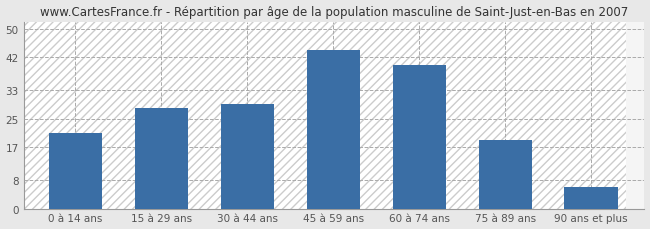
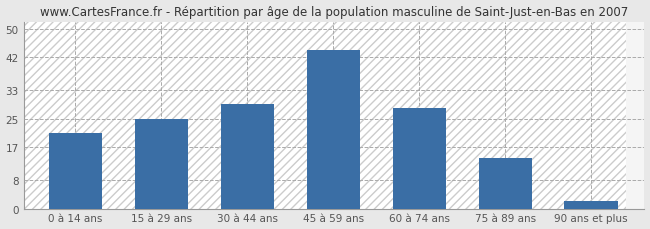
15 à 29 ans: 28 -> 25
60 à 74 ans: 40 -> 28
75 à 89 ans: 19 -> 14
90 ans et plus: 6 -> 2
